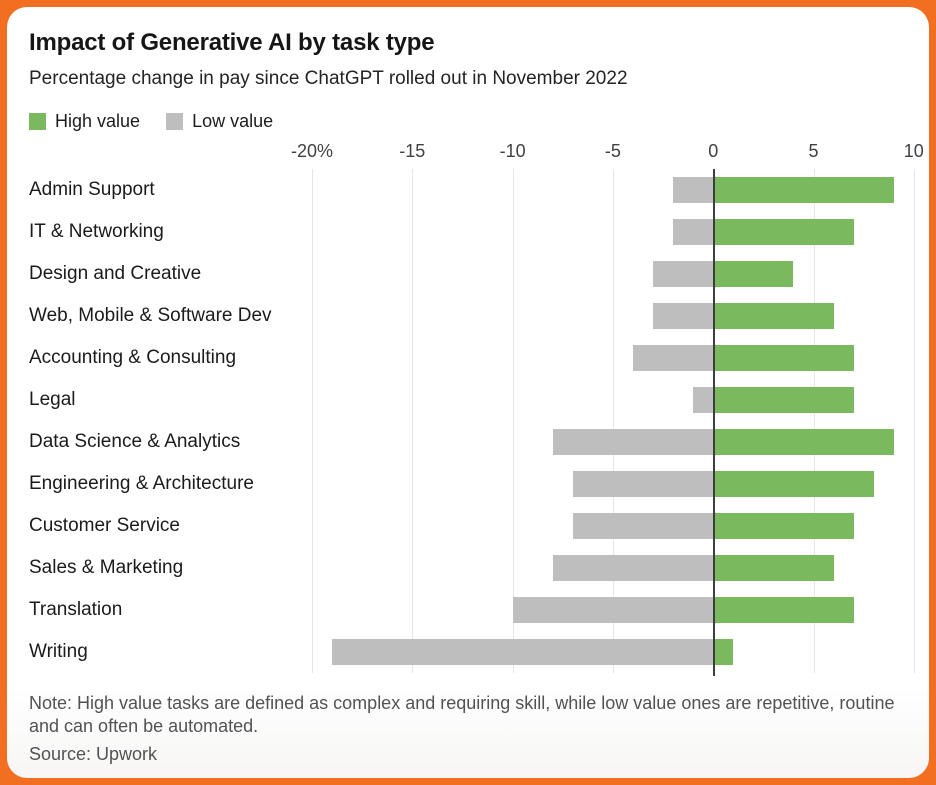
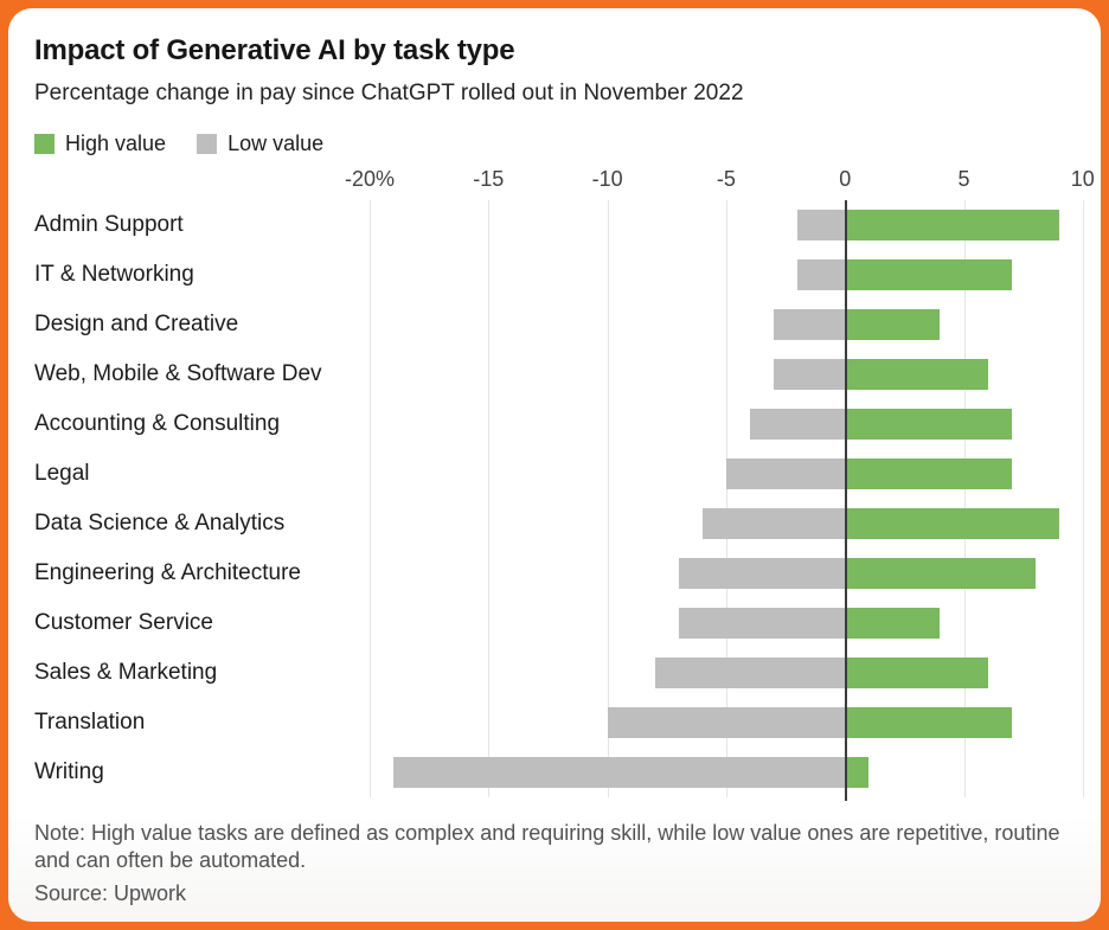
Low value/Legal: -1 -> -5
Low value/Data Science & Analytics: -8 -> -6
High value/Customer Service: 7 -> 4
